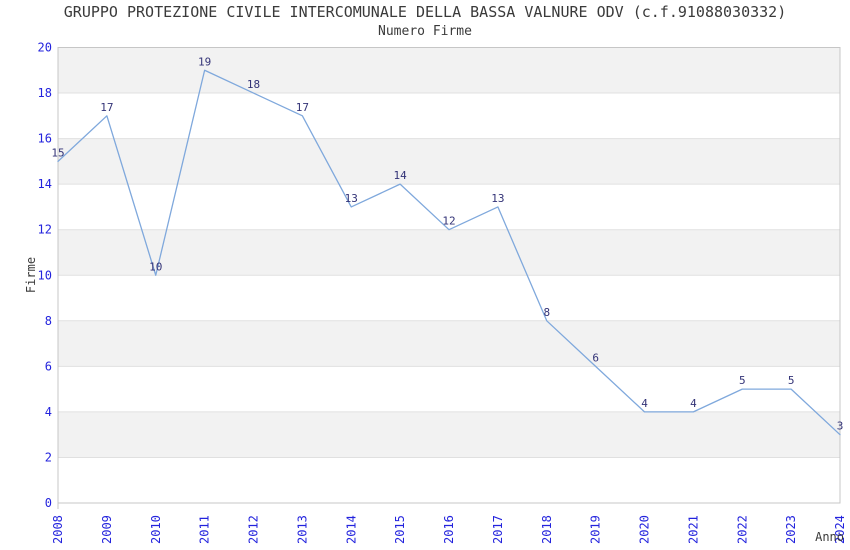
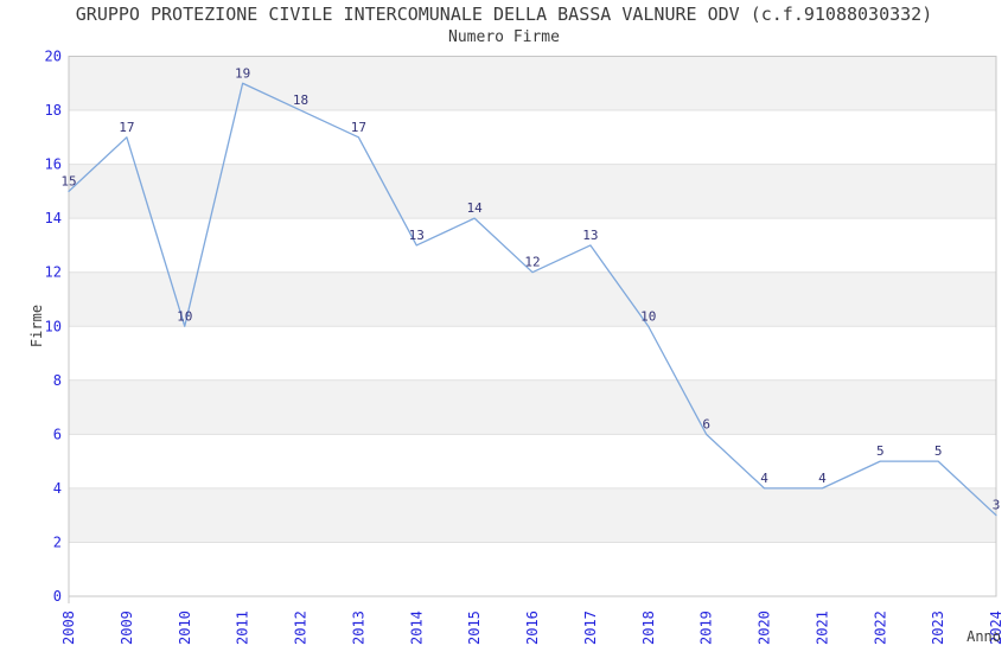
2018: 8 -> 10
